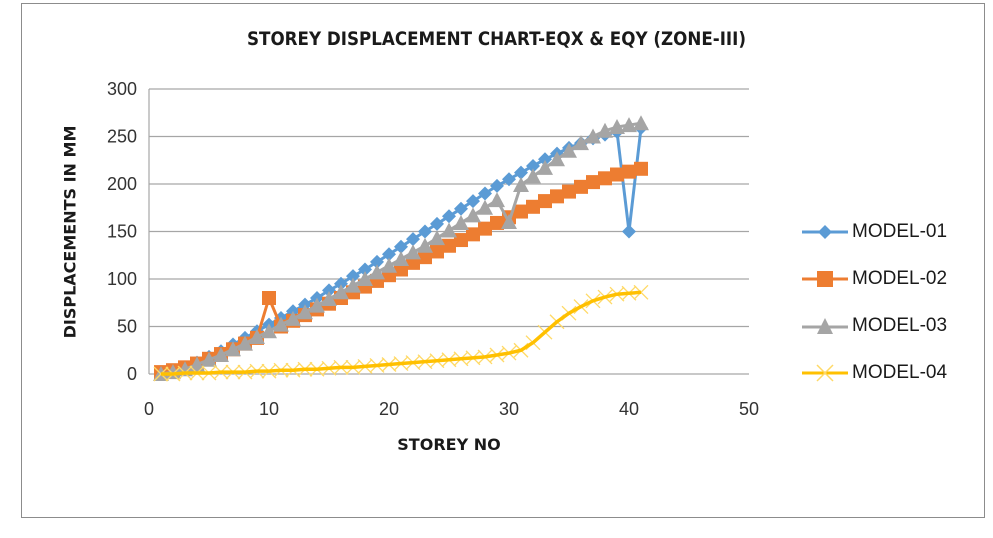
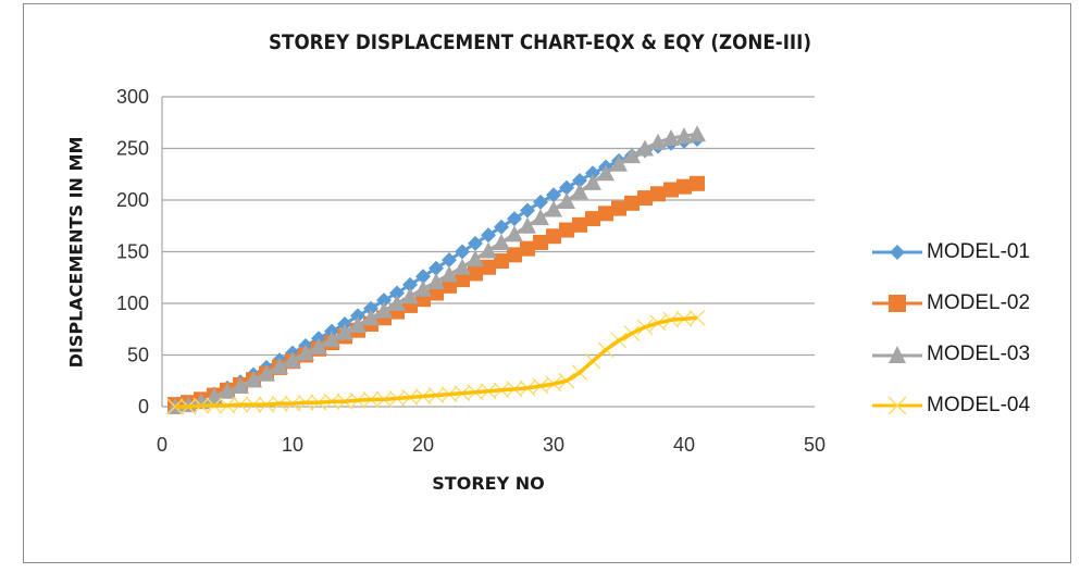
MODEL-02/10: 80 -> 40
MODEL-03/30: 160 -> 190
MODEL-01/40: 150 -> 260
